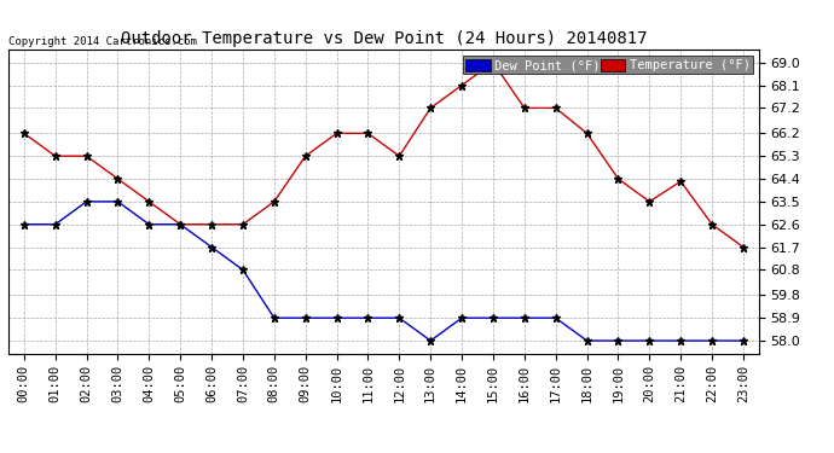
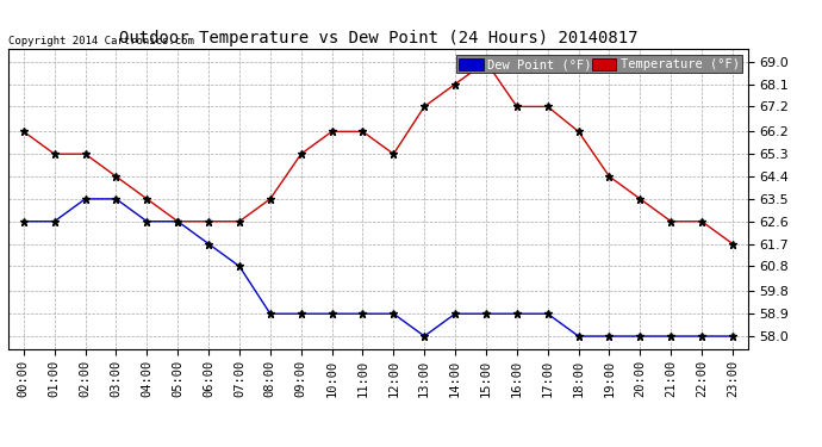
Temperature (°F)/21:00: 64.3 -> 62.6
